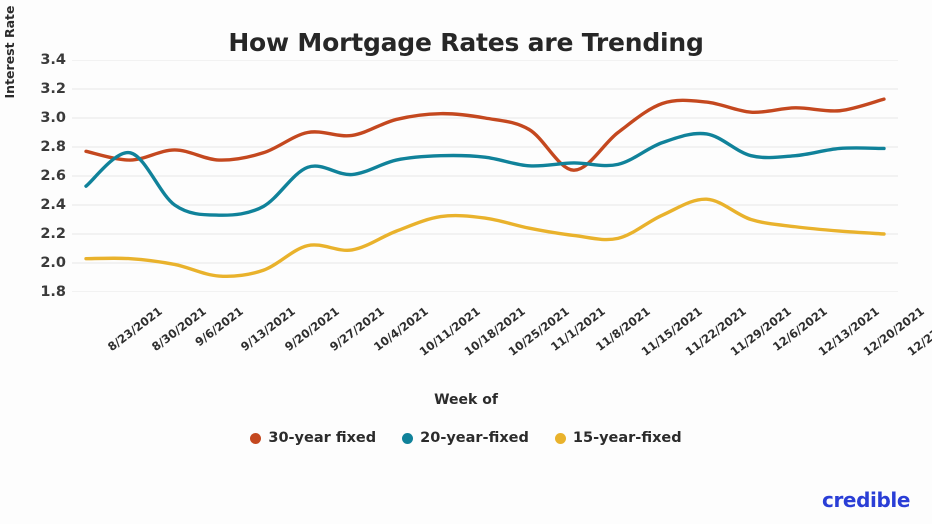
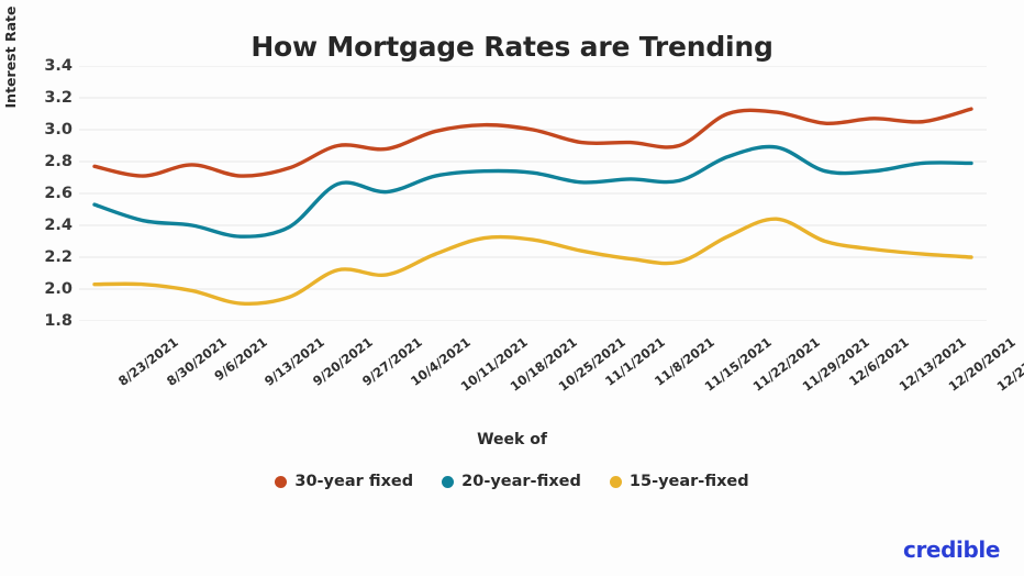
20-year-fixed/8/30/2021: 2.76 -> 2.43
30-year fixed/11/8/2021: 2.64 -> 2.92
